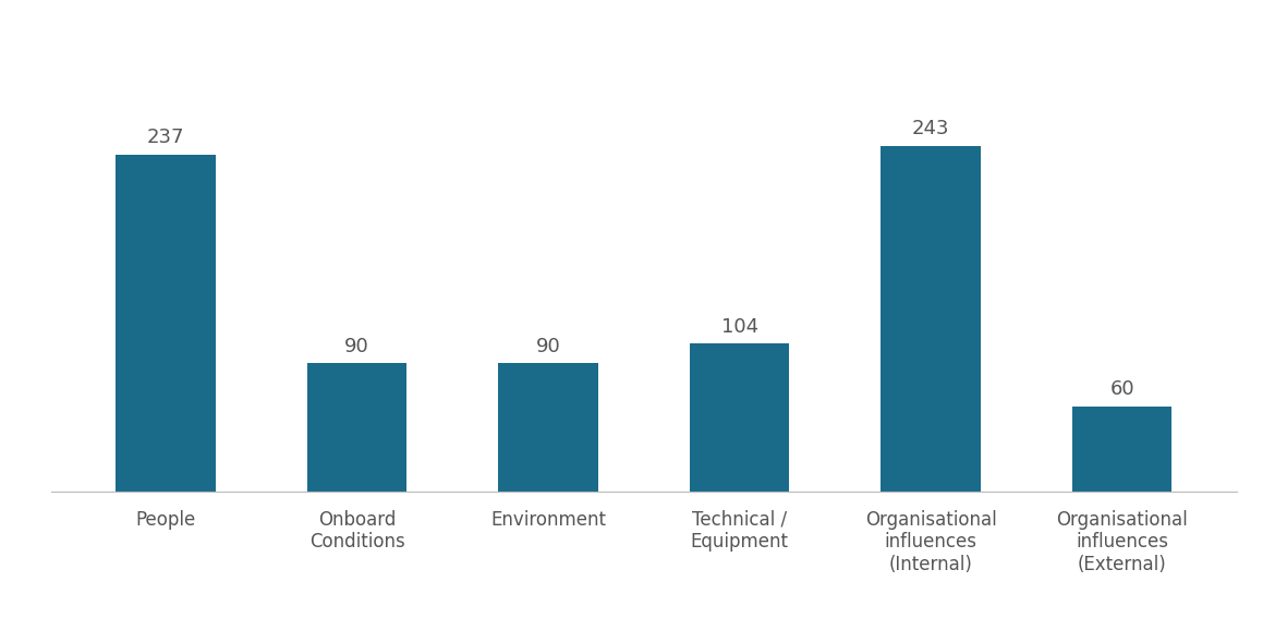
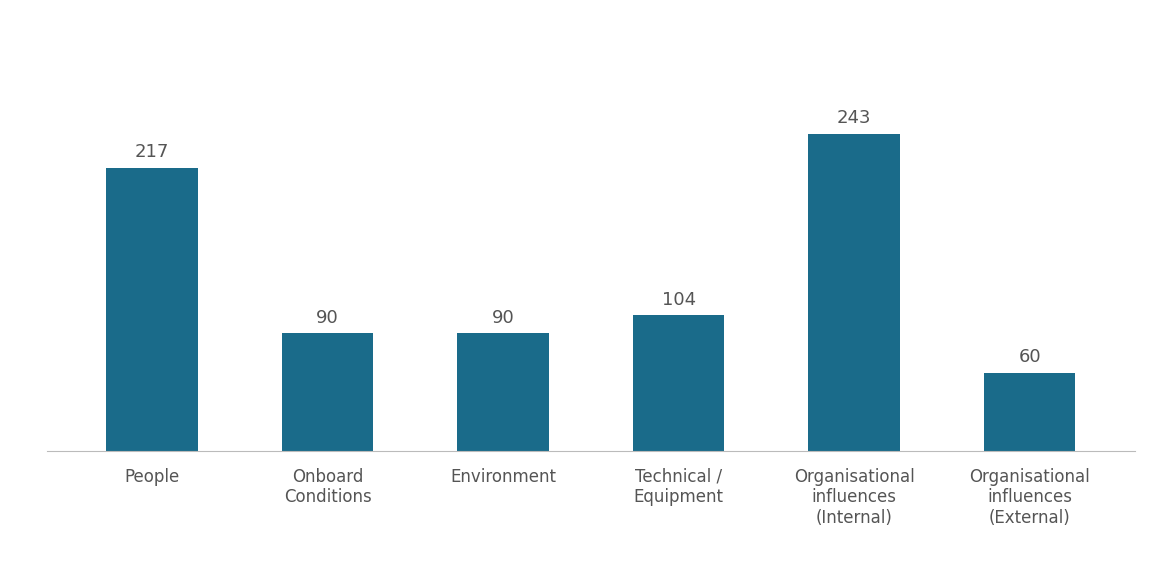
People: 237 -> 217
